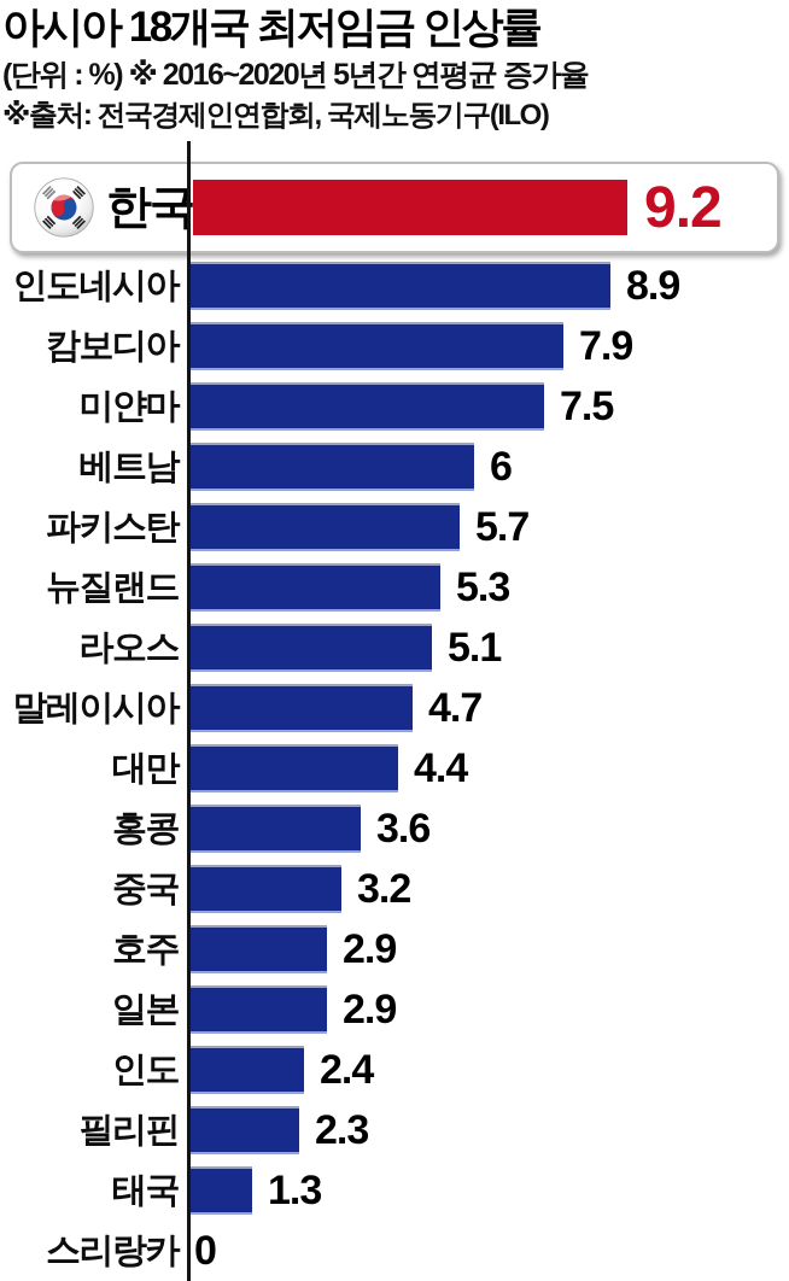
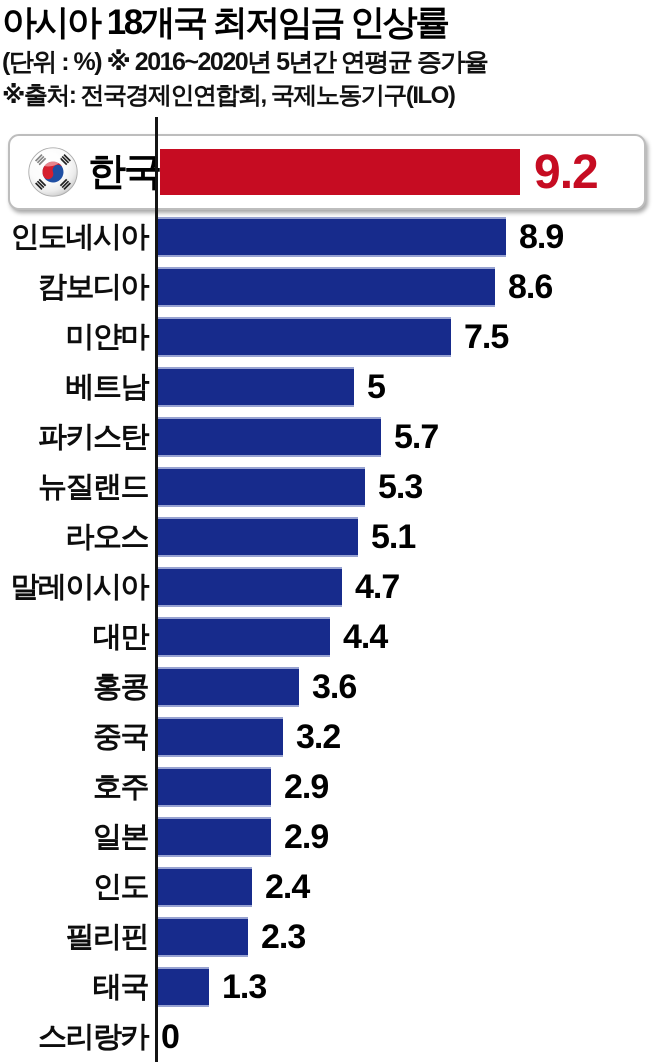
캄보디아: 7.9 -> 8.6
베트남: 6 -> 5
